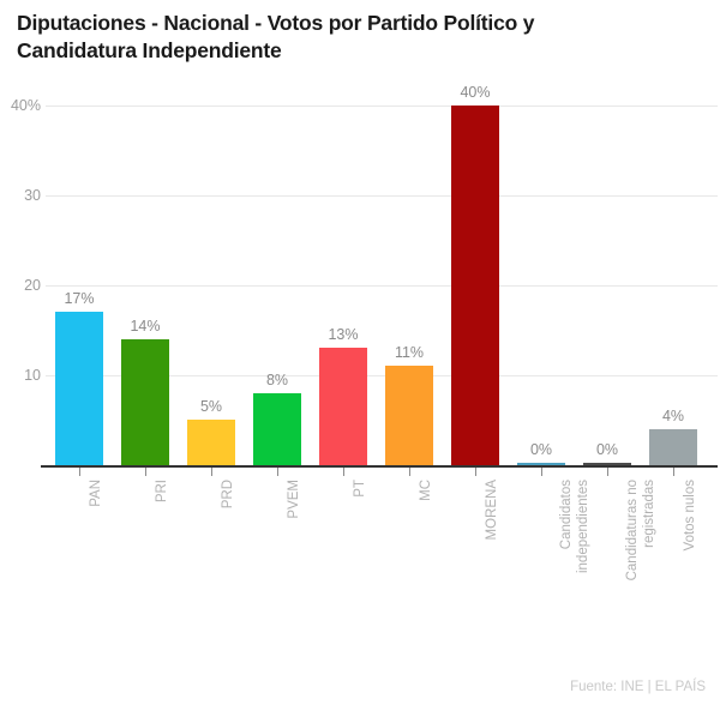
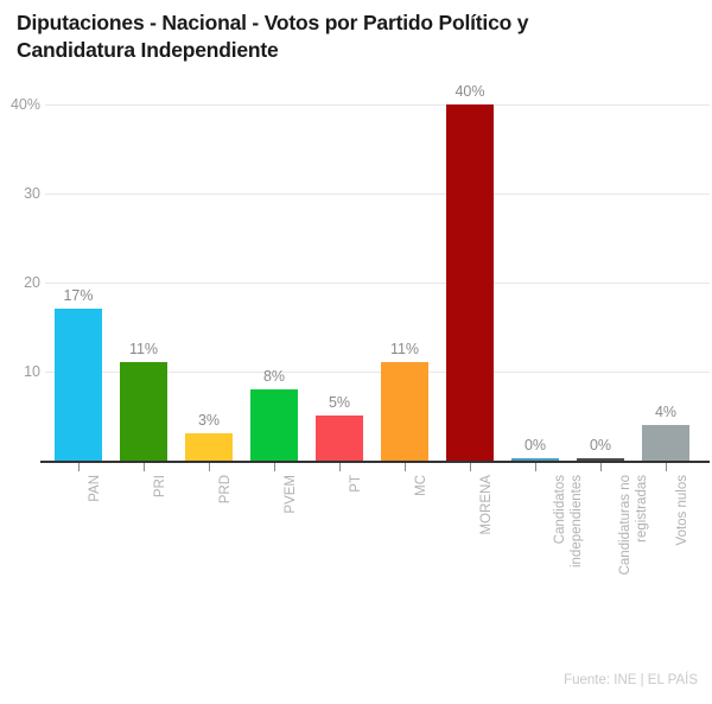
PRI: 14% -> 11%
PRD: 5% -> 3%
PT: 13% -> 5%
